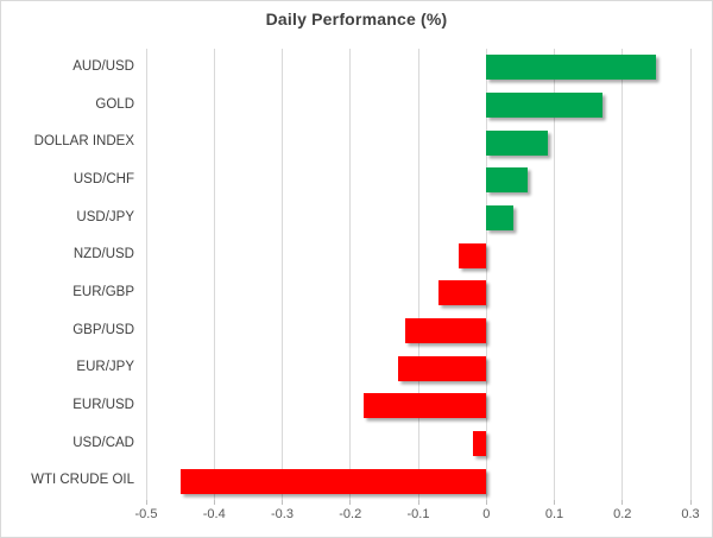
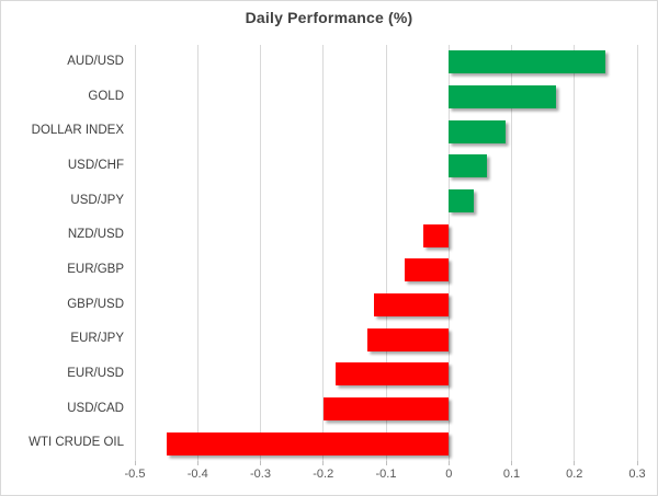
USD/CAD: -0.02 -> -0.20
